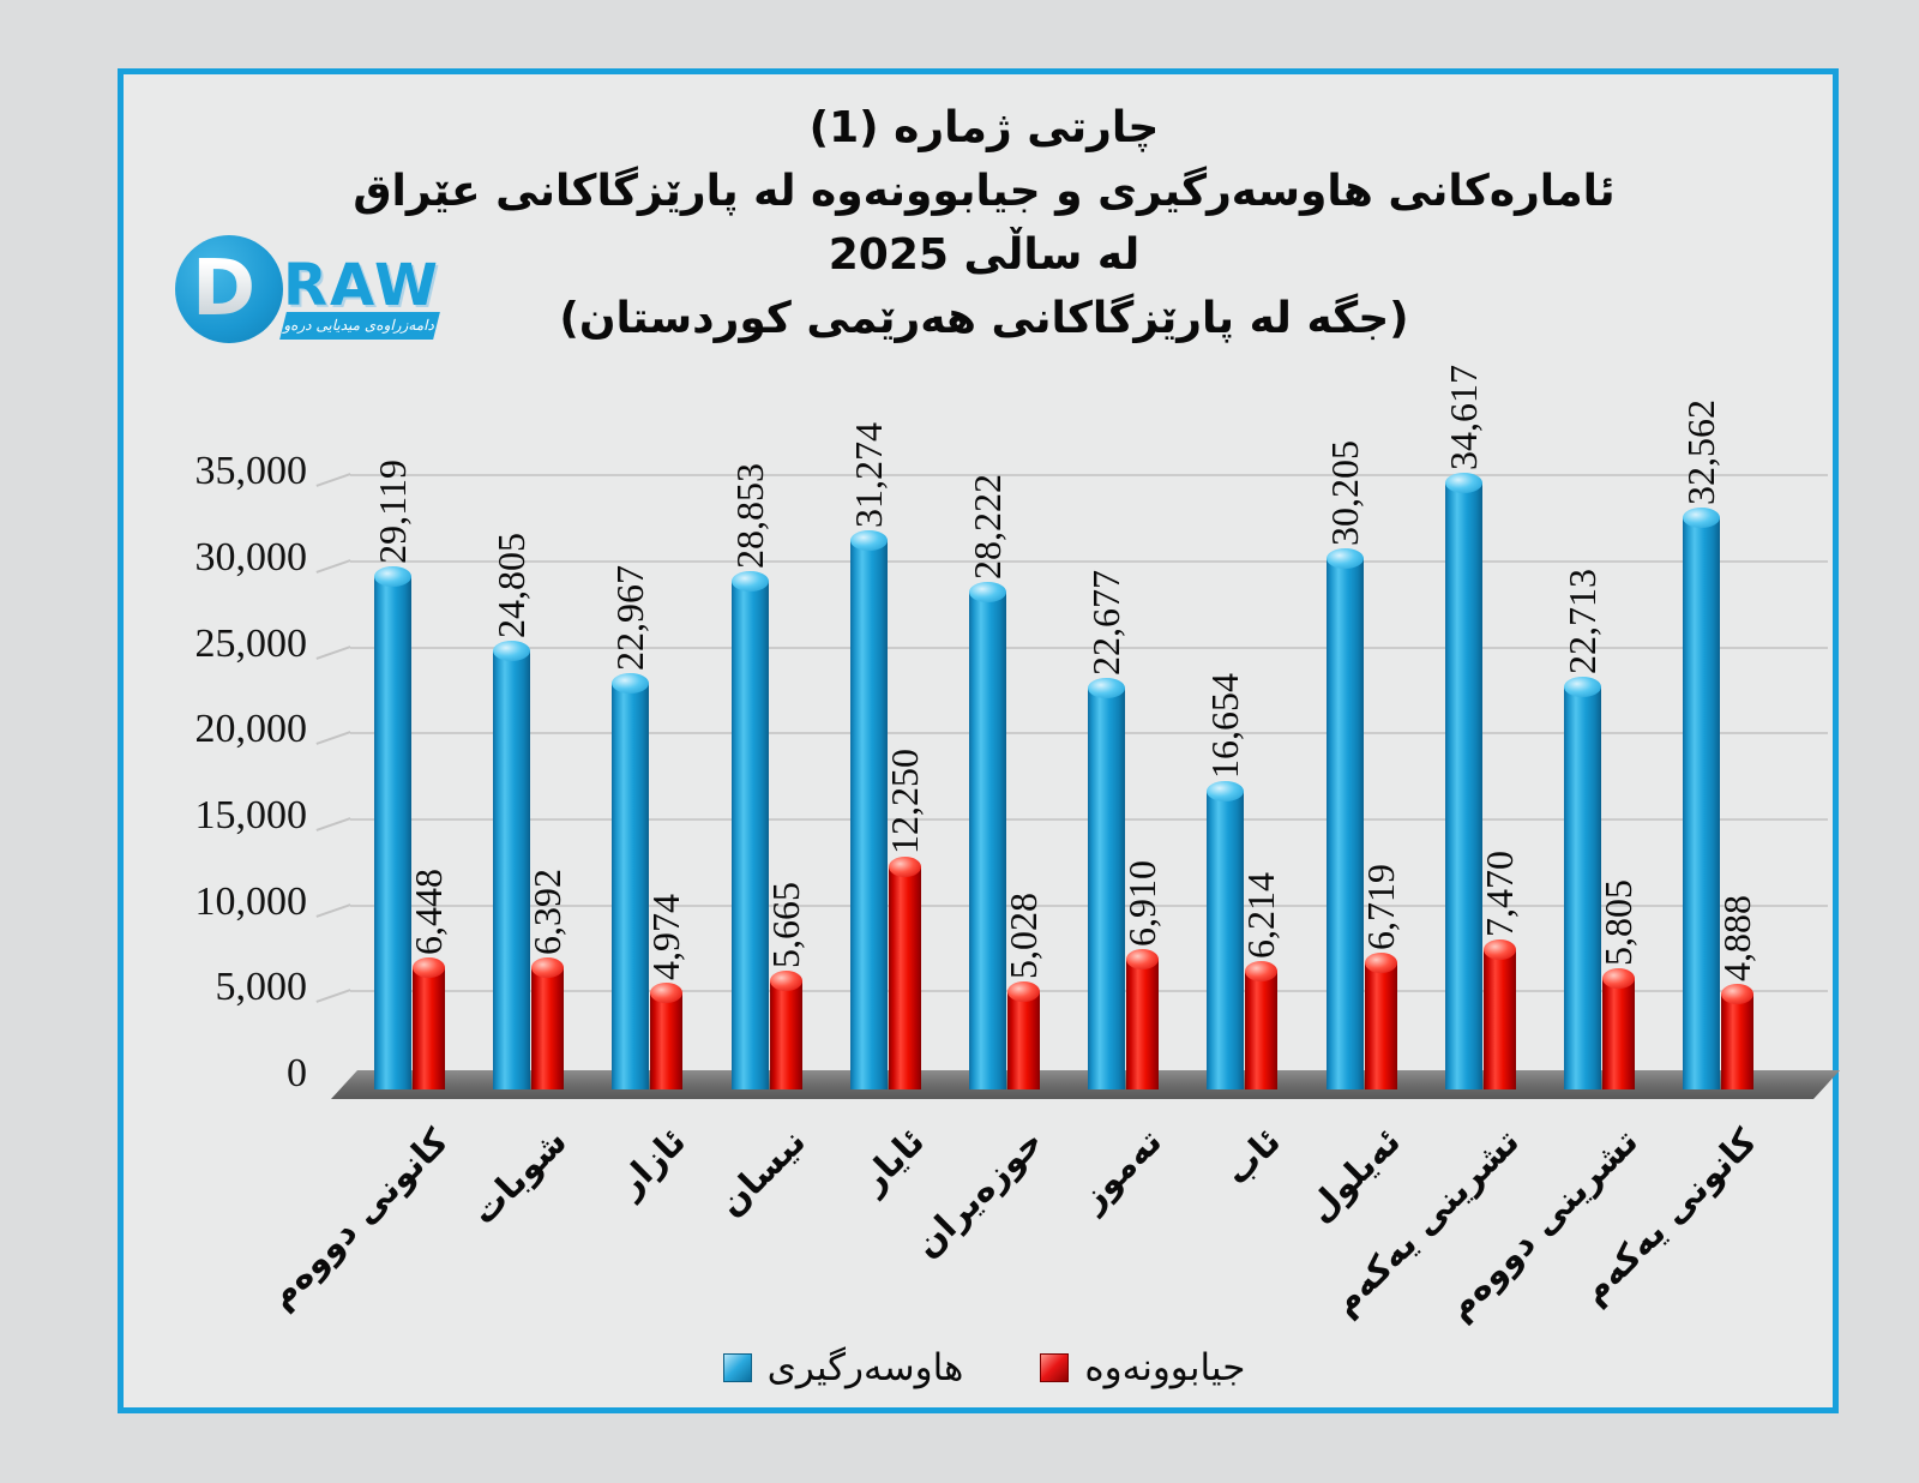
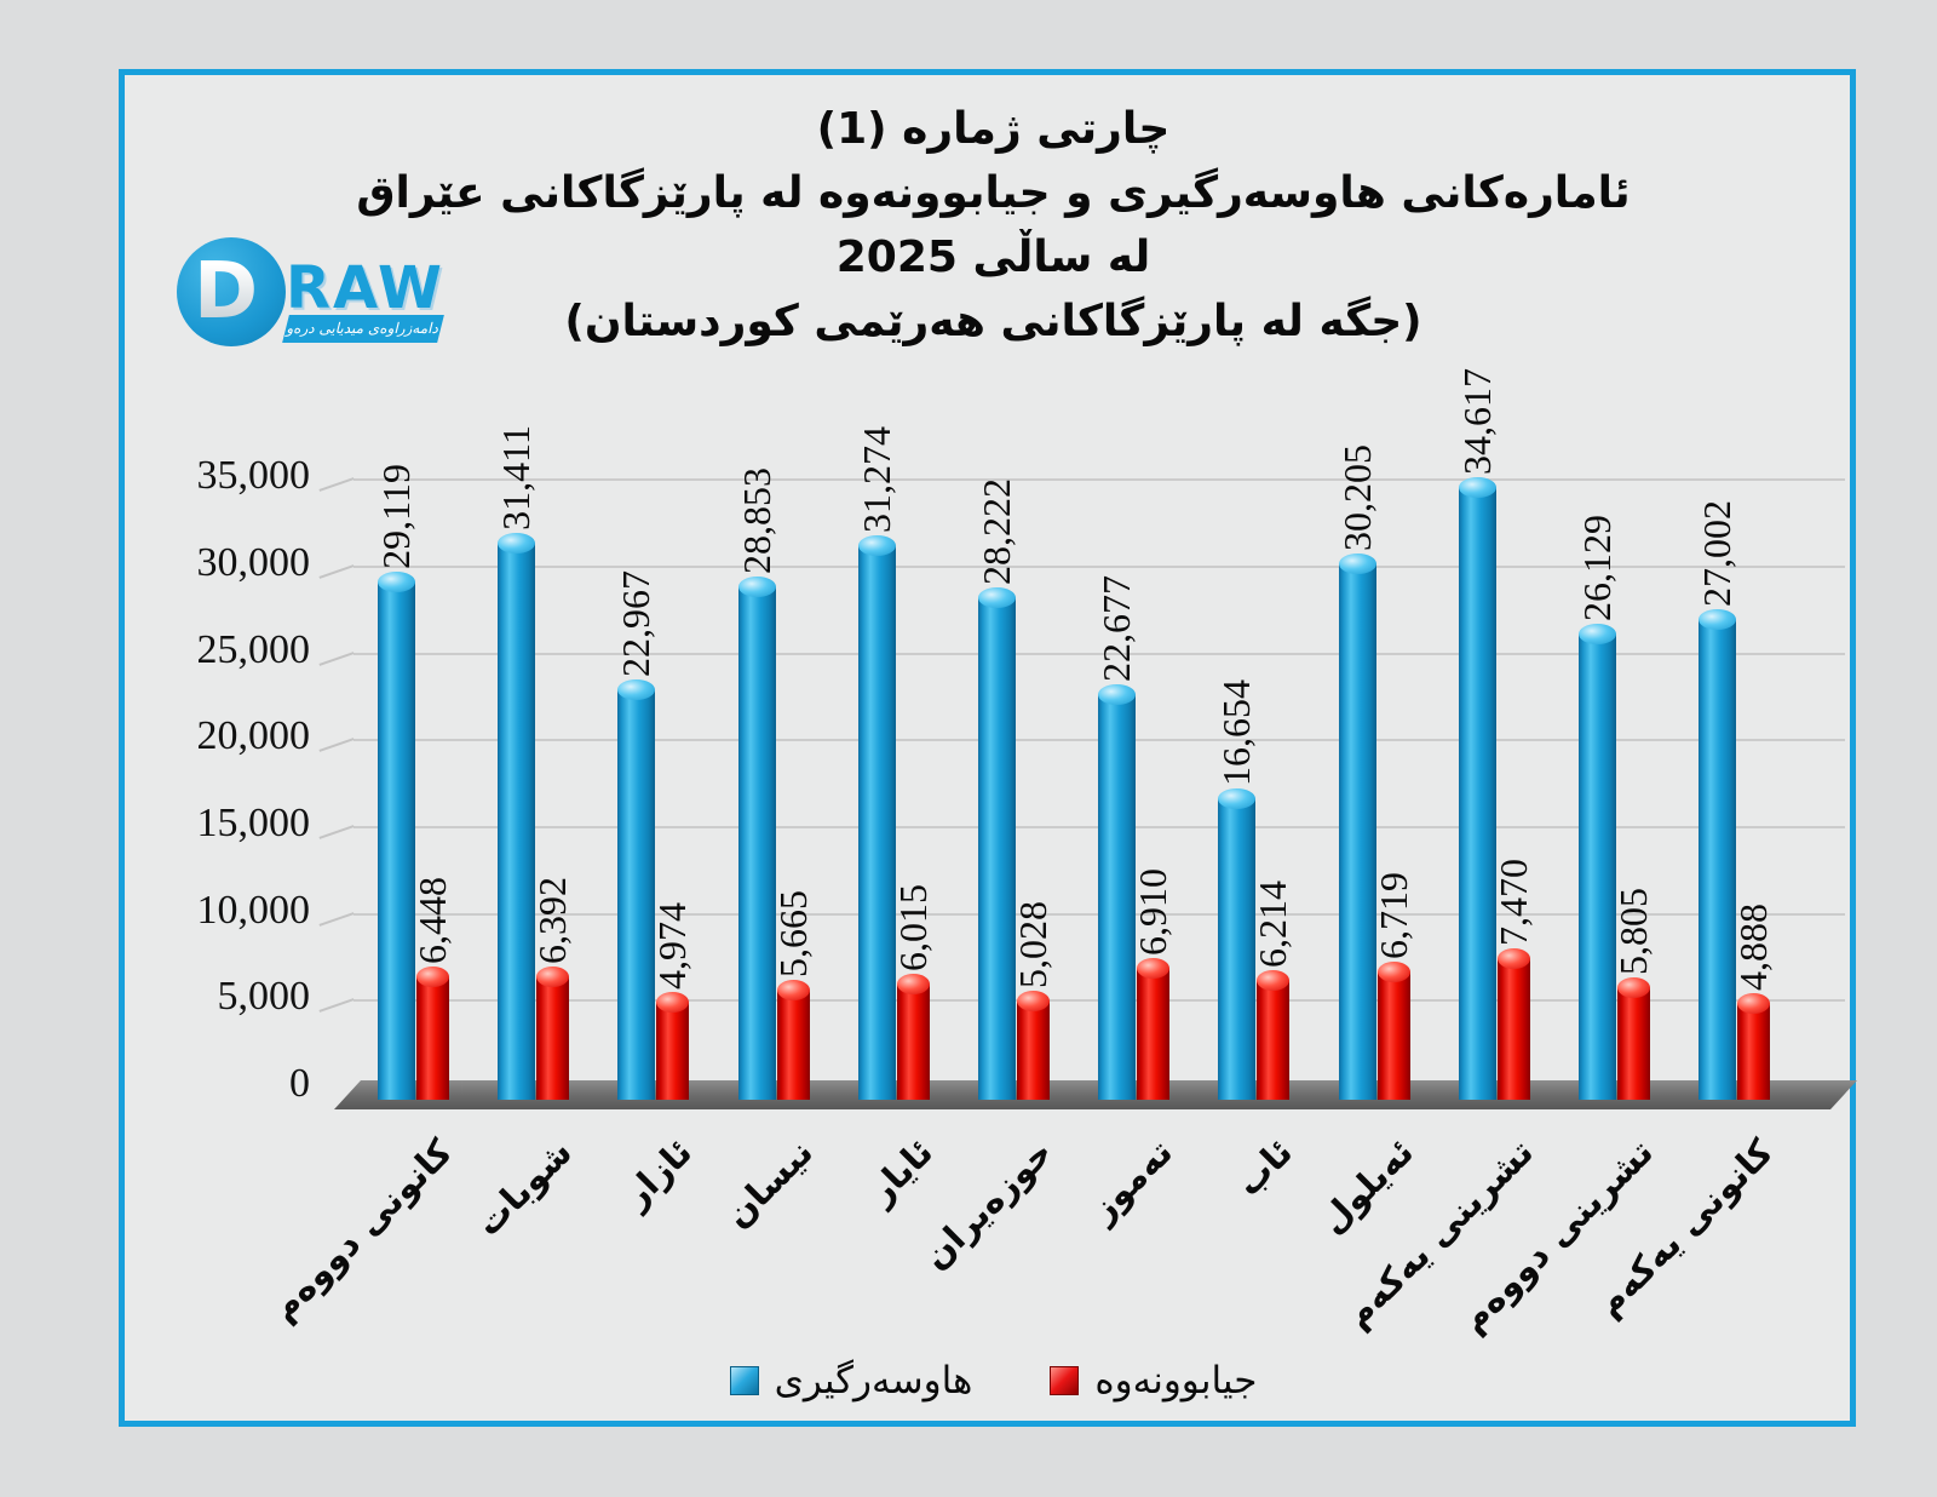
هاوسەرگیری/شوبات: 24,805 -> 31,411
جیابوونەوە/ئایار: 12,250 -> 6,015
هاوسەرگیری/تشرینی دووەم: 22,713 -> 26,129
هاوسەرگیری/کانونی یەکەم: 32,562 -> 27,002
